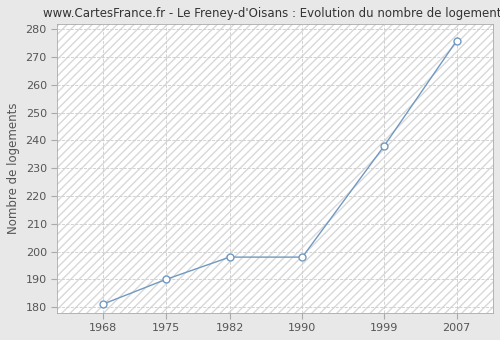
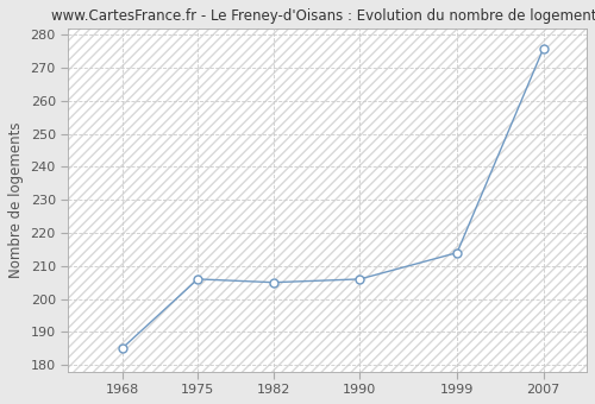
1968: 181 -> 185
1975: 190 -> 206
1982: 198 -> 205
1990: 198 -> 206
1999: 238 -> 214
